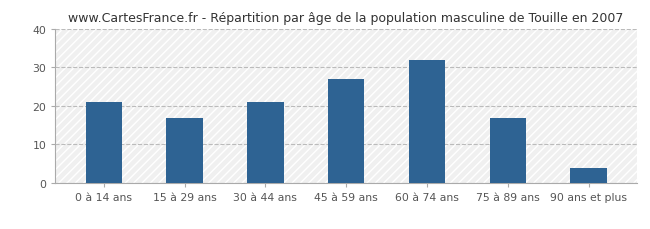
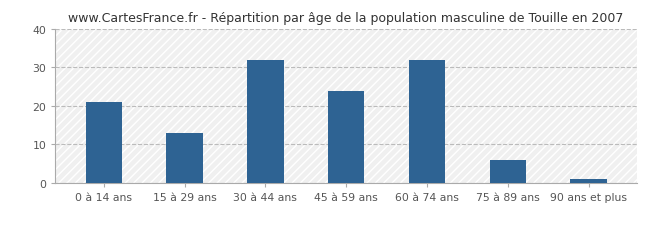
15 à 29 ans: 17 -> 13
30 à 44 ans: 21 -> 32
45 à 59 ans: 27 -> 24
75 à 89 ans: 17 -> 6
90 ans et plus: 4 -> 1
